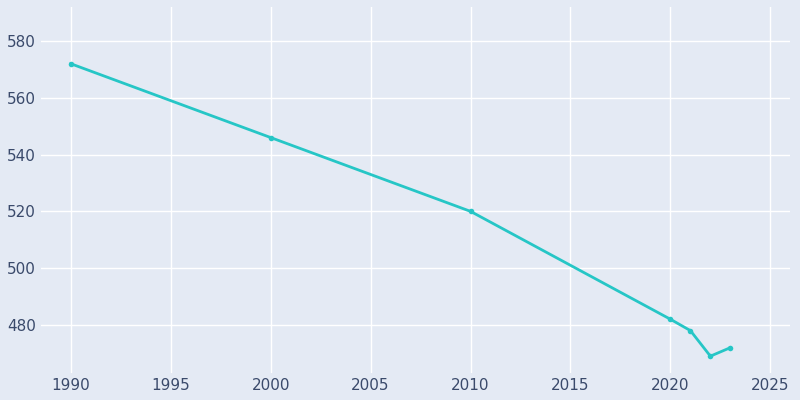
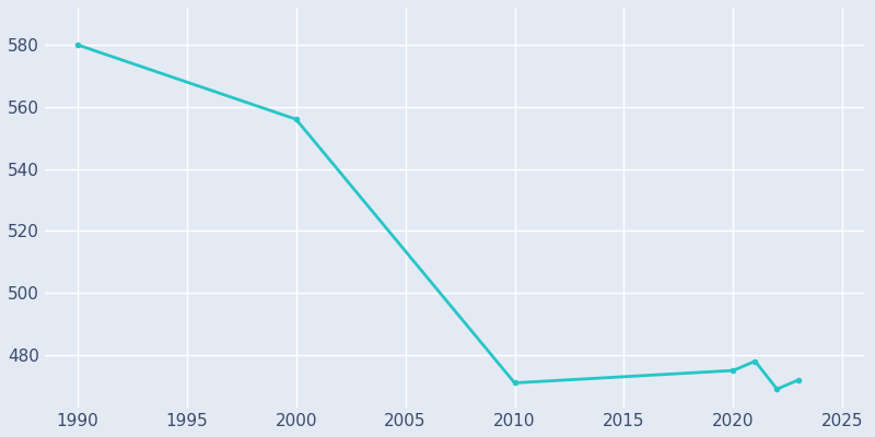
1990: 572 -> 580
2000: 546 -> 556
2010: 520 -> 471
2020: 482 -> 475
